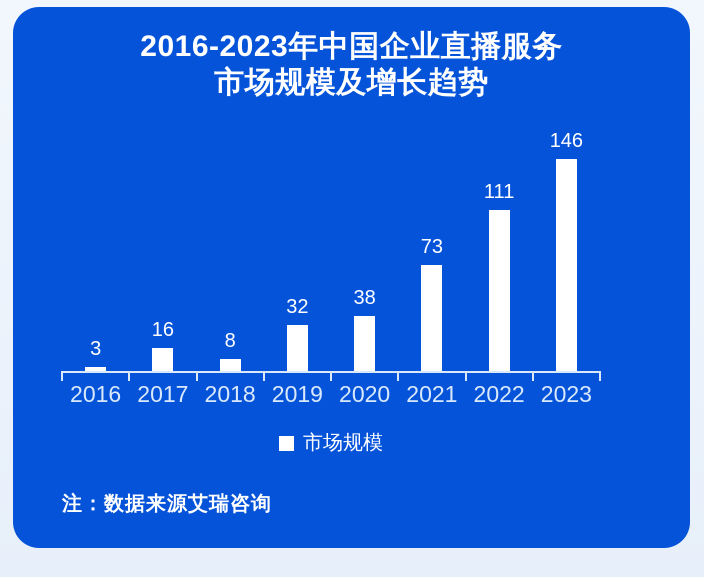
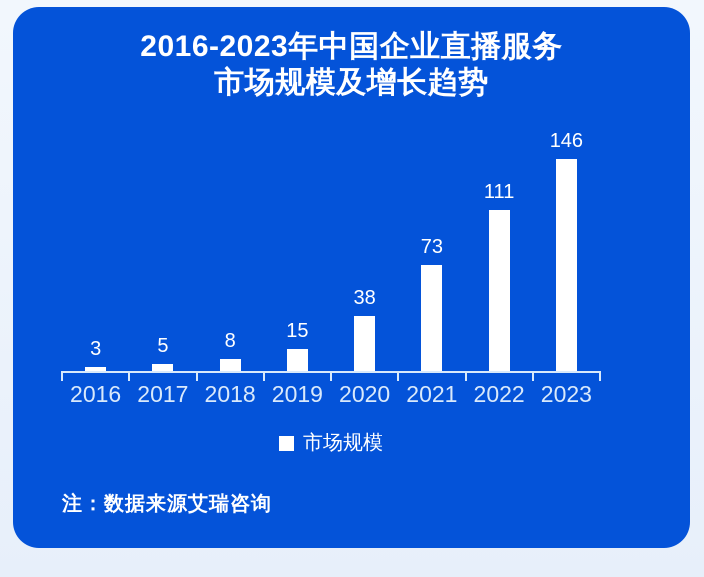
2017: 16 -> 5
2019: 32 -> 15
